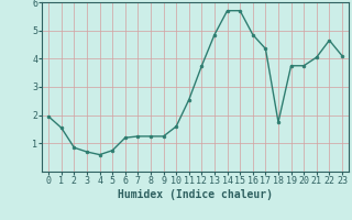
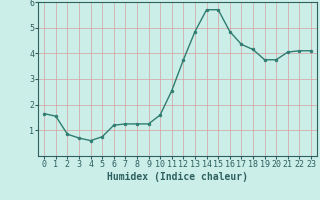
0: 1.95 -> 1.65
18: 1.75 -> 4.15
22: 4.65 -> 4.10
